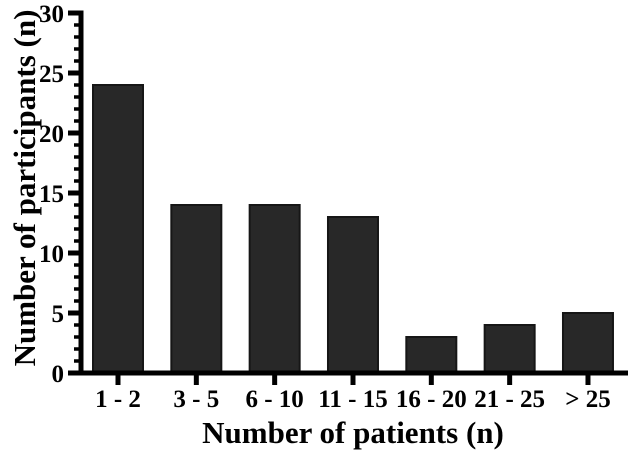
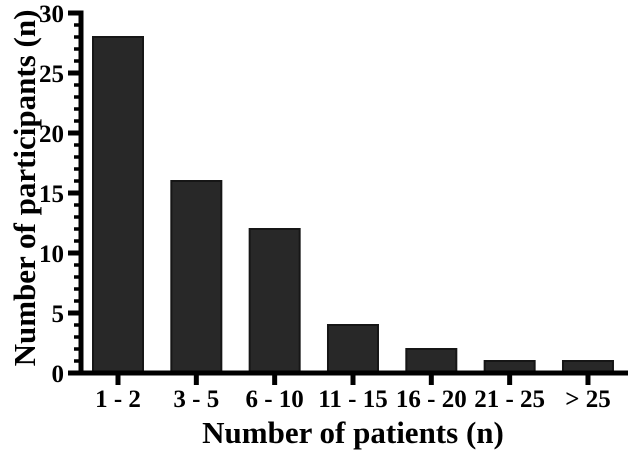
1 - 2: 24 -> 28
3 - 5: 14 -> 16
6 - 10: 14 -> 12
11 - 15: 13 -> 4
16 - 20: 3 -> 2
21 - 25: 4 -> 1
> 25: 5 -> 1
